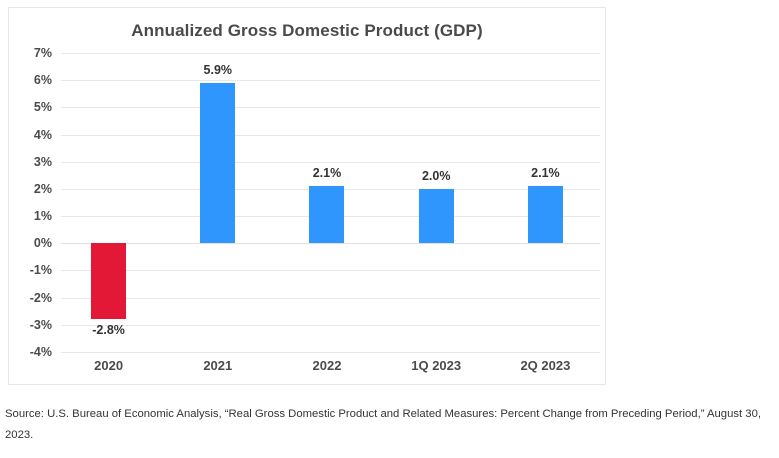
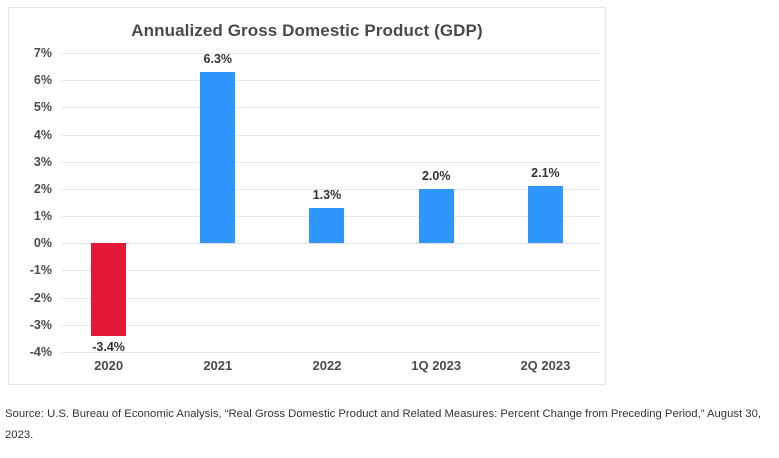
2020: -2.8% -> -3.4%
2021: 5.9% -> 6.3%
2022: 2.1% -> 1.3%
